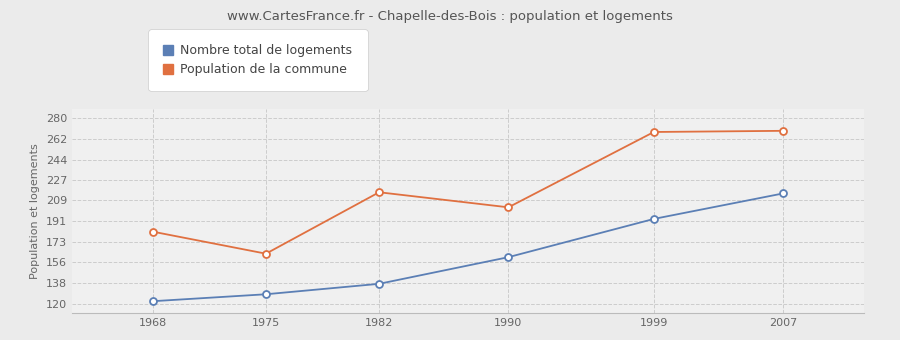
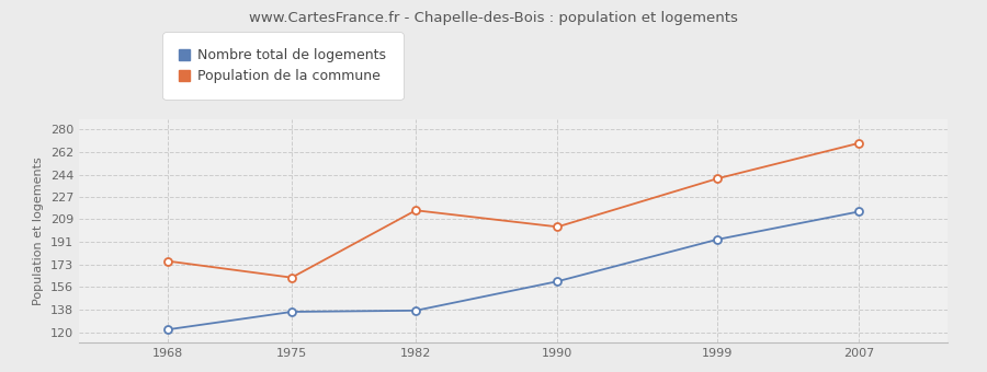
Population de la commune/1968: 182 -> 176
Nombre total de logements/1975: 128 -> 136
Population de la commune/1999: 268 -> 241
